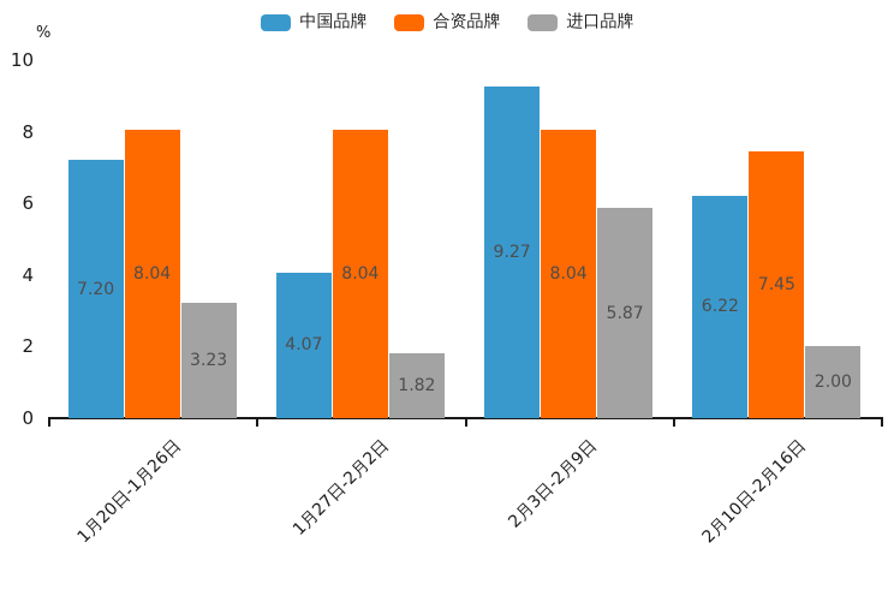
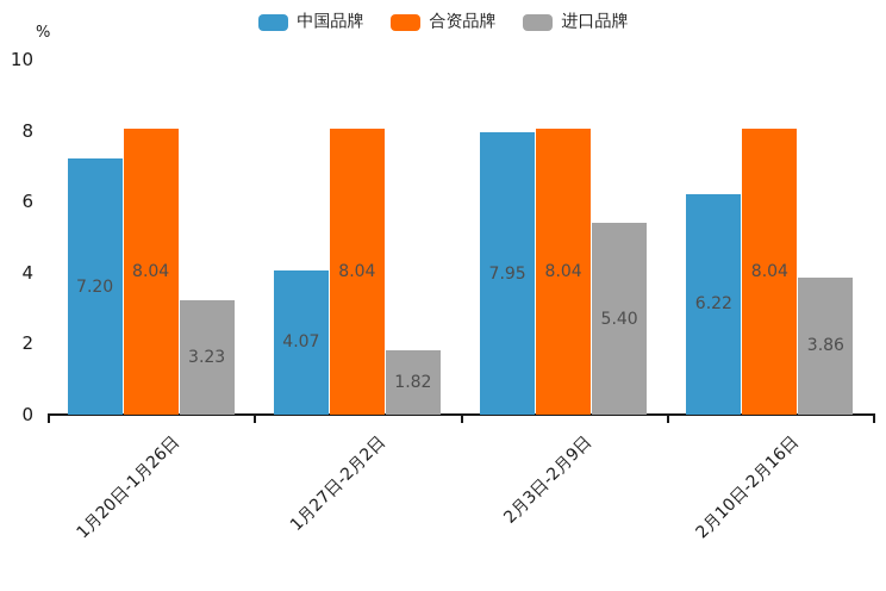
中国品牌/2月3日-2月9日: 9.27 -> 7.95
进口品牌/2月3日-2月9日: 5.87 -> 5.40
合资品牌/2月10日-2月16日: 7.45 -> 8.04
进口品牌/2月10日-2月16日: 2.00 -> 3.86
